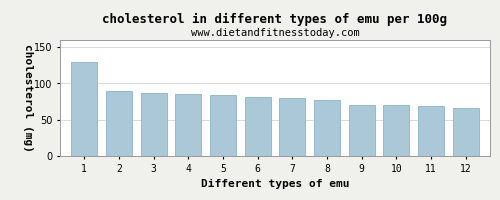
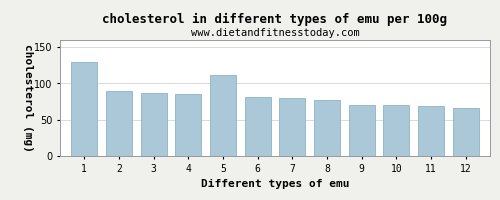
5: 84 -> 112
